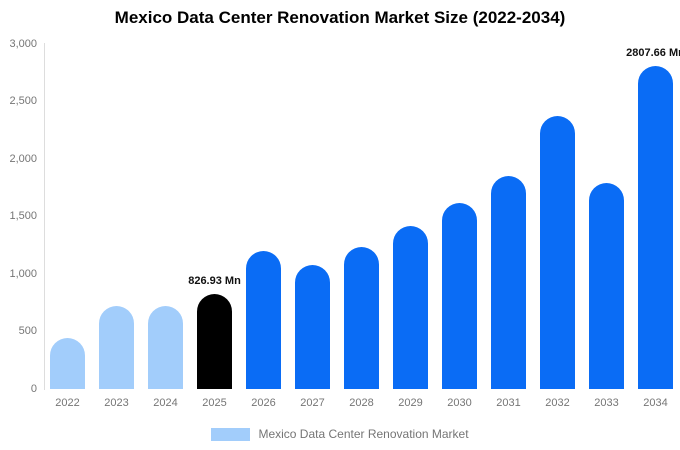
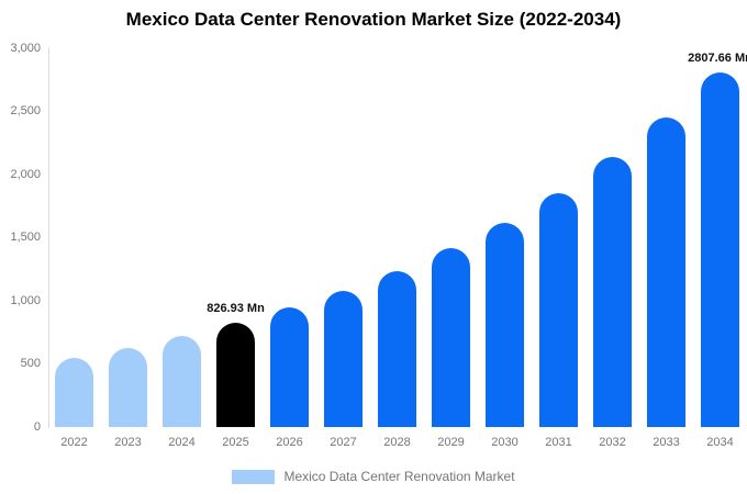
2022: 440 -> 540
2023: 720 -> 630
2026: 1200 -> 940
2032: 2370 -> 2140
2033: 1790 -> 2460
